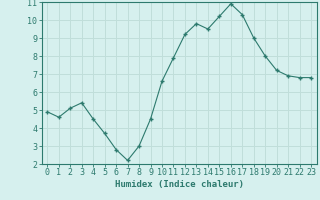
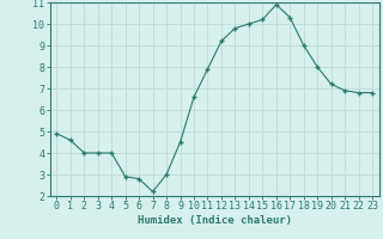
2: 5.1 -> 4.0
3: 5.4 -> 4.0
4: 4.5 -> 4.0
5: 3.7 -> 2.9
14: 9.5 -> 10.0
